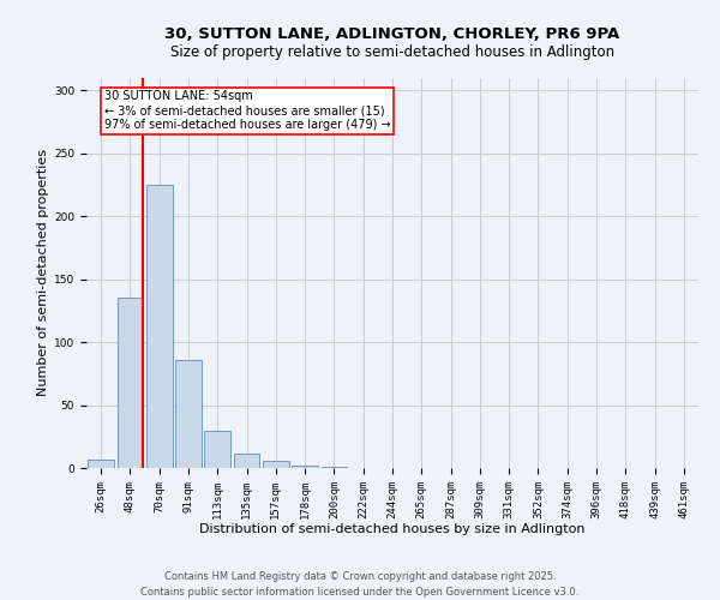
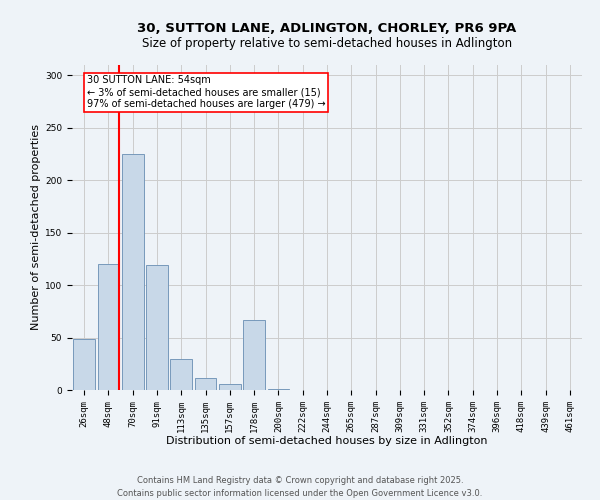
26sqm: 7 -> 49
48sqm: 135 -> 120
91sqm: 86 -> 119
178sqm: 2 -> 67
